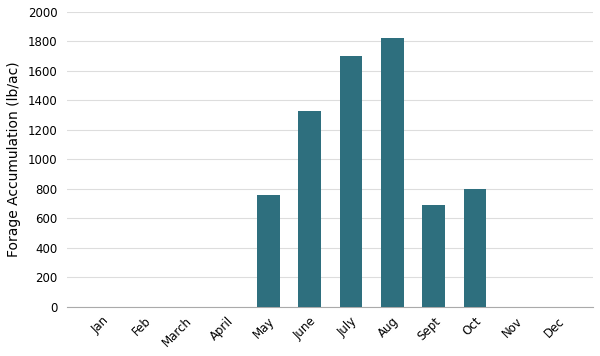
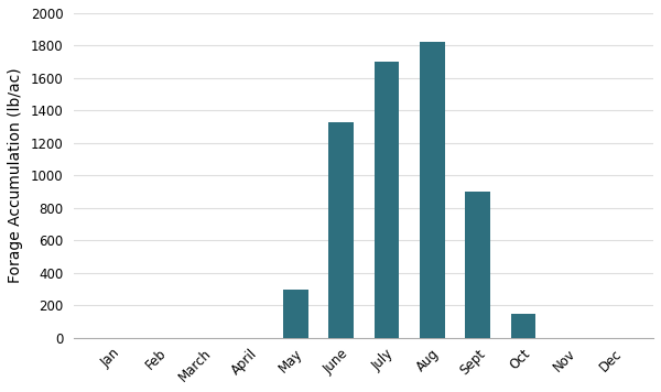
May: 760 -> 300
Sept: 690 -> 900
Oct: 800 -> 150
